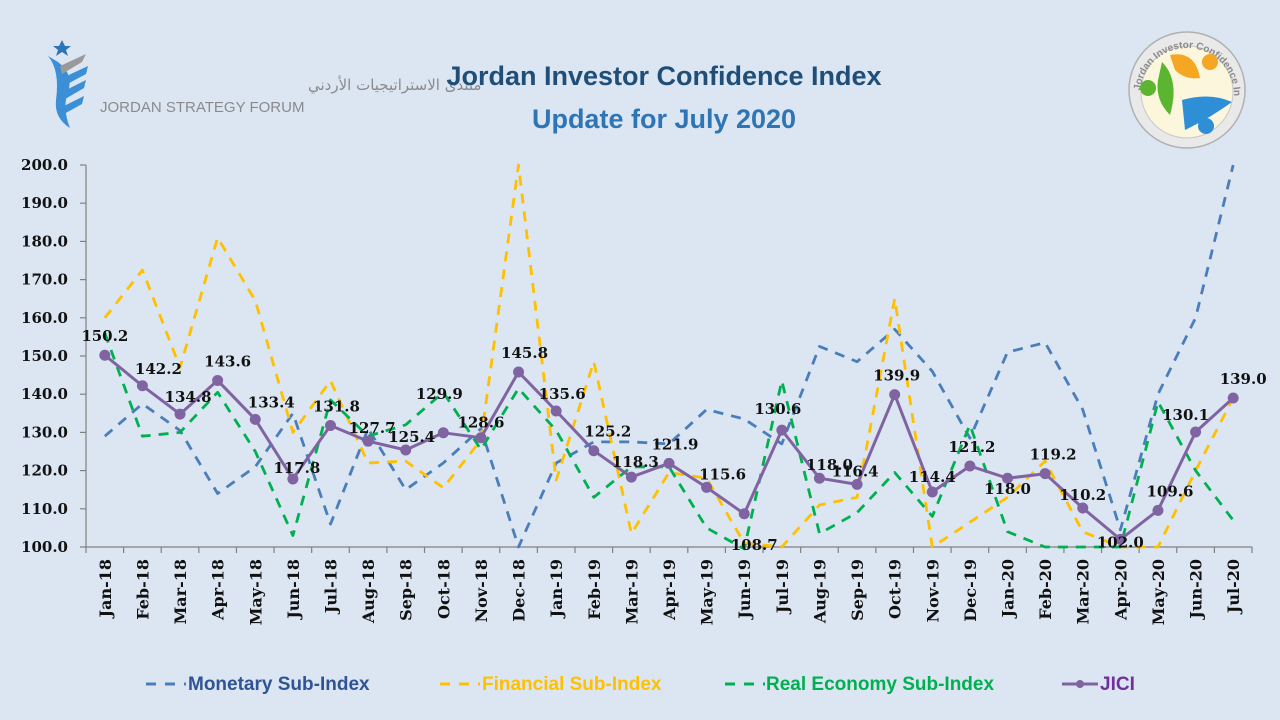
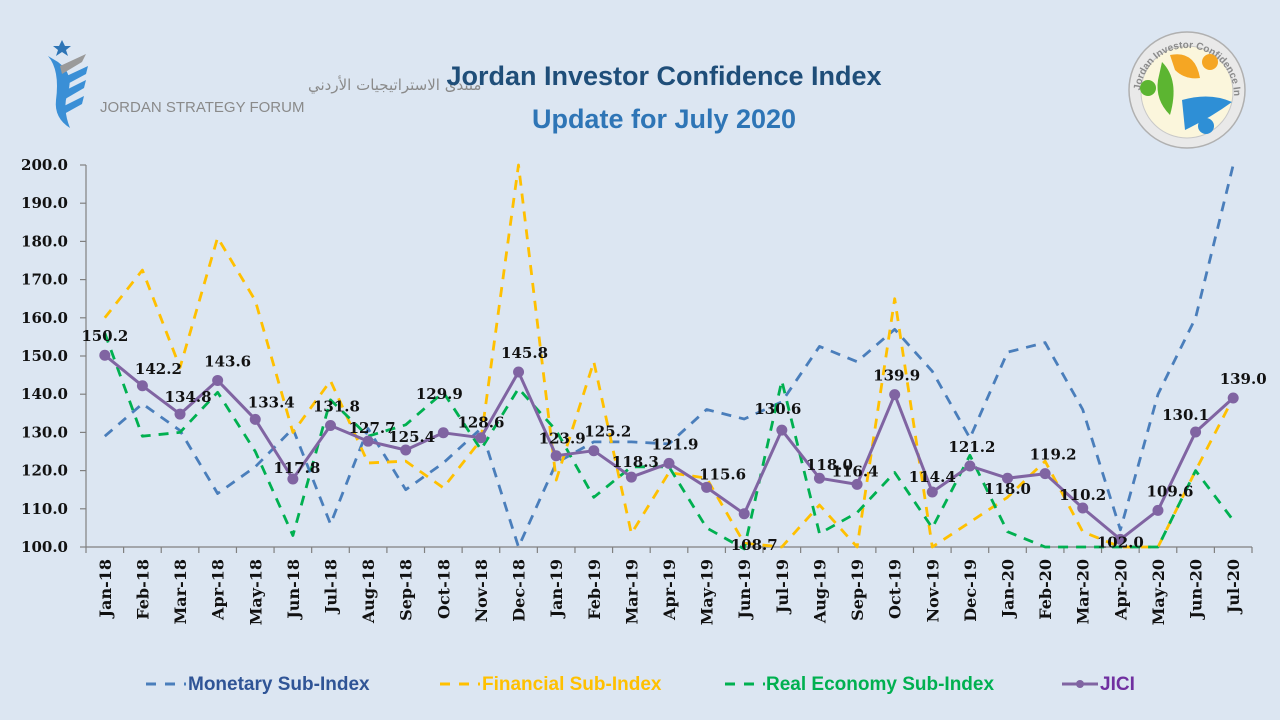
Monetary Sub-Index/Jun-18: 135 -> 131
JICI/Jan-19: 135.6 -> 123.9
Monetary Sub-Index/Jul-19: 127 -> 138
Financial Sub-Index/Sep-19: 113 -> 100
Real Economy Sub-Index/Nov-19: 108 -> 105
Real Economy Sub-Index/Dec-19: 132 -> 124
Real Economy Sub-Index/May-20: 138 -> 100
